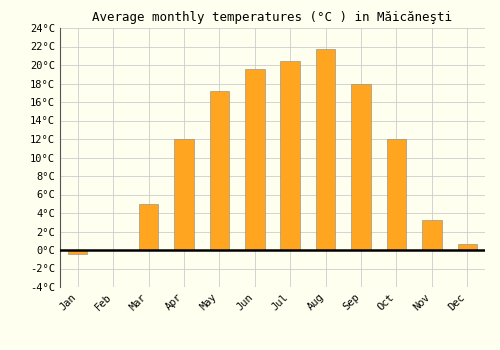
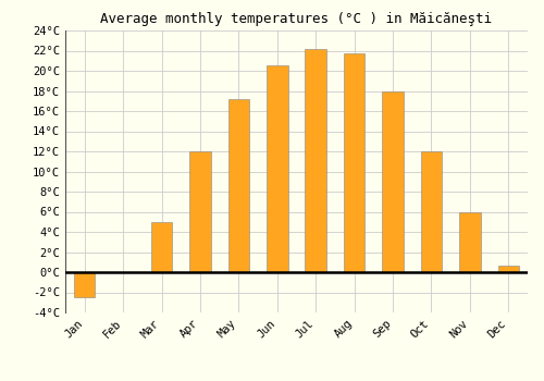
Jan: -0.4°C -> -2.5°C
Jun: 19.6°C -> 20.5°C
Jul: 20.4°C -> 22.2°C
Nov: 3.2°C -> 6.0°C
